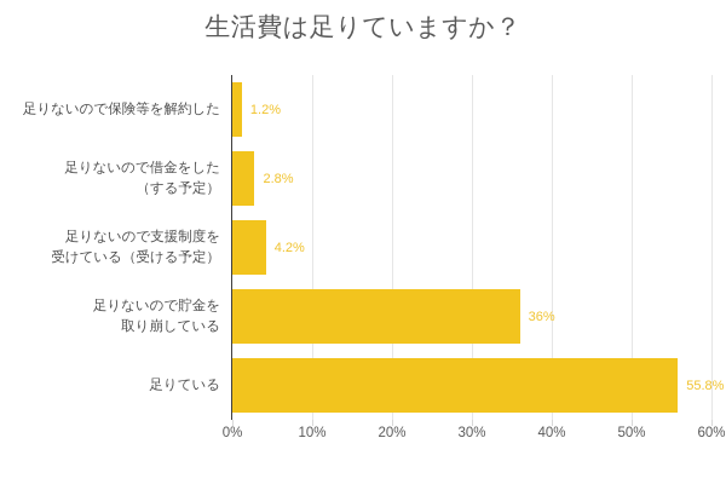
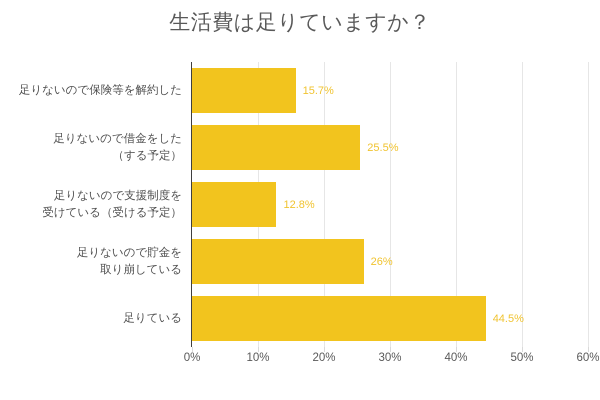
足りないので保険等を解約した: 1.2% -> 15.7%
足りないので借金をした （する予定）: 2.8% -> 25.5%
足りないので支援制度を 受けている（受ける予定）: 4.2% -> 12.8%
足りないので貯金を 取り崩している: 36% -> 26%
足りている: 55.8% -> 44.5%
